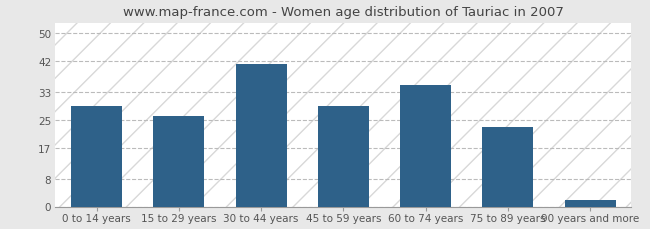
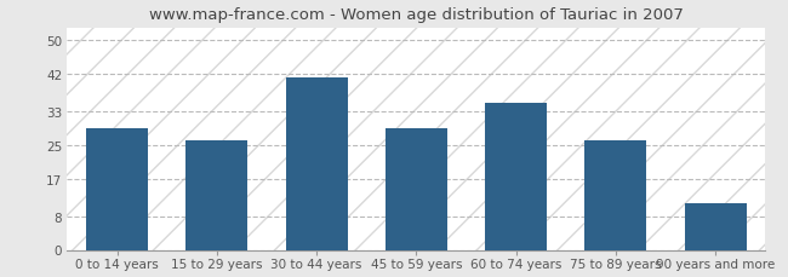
75 to 89 years: 23 -> 26
90 years and more: 2 -> 11
